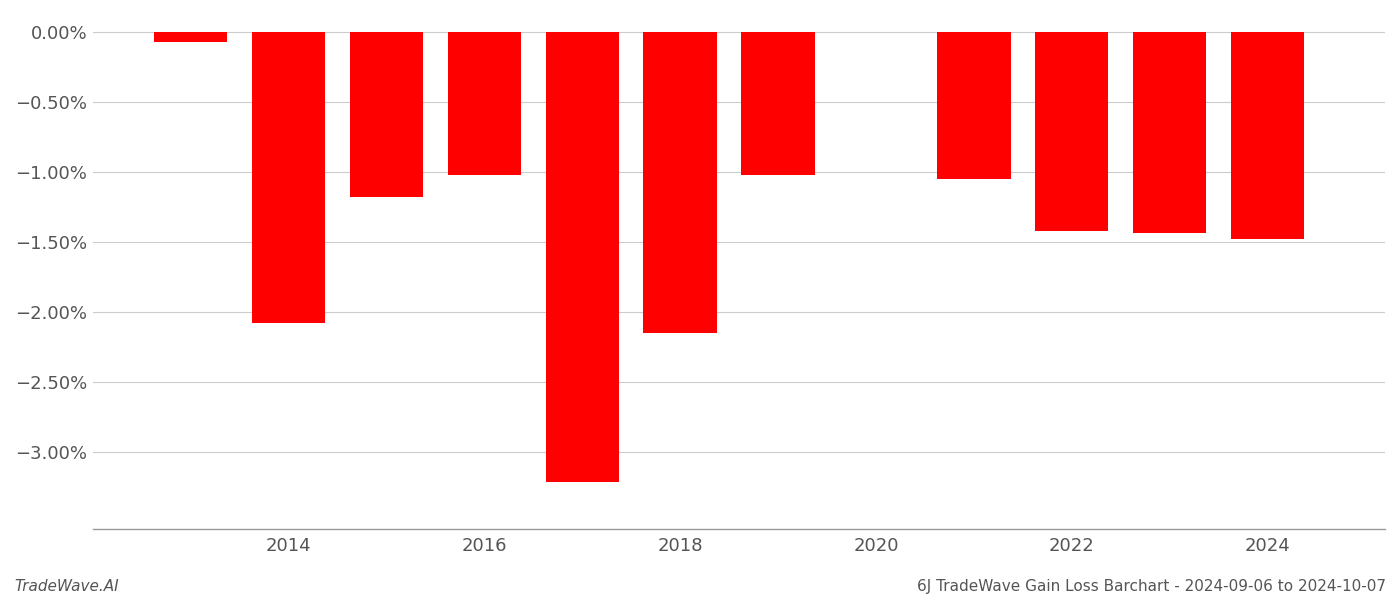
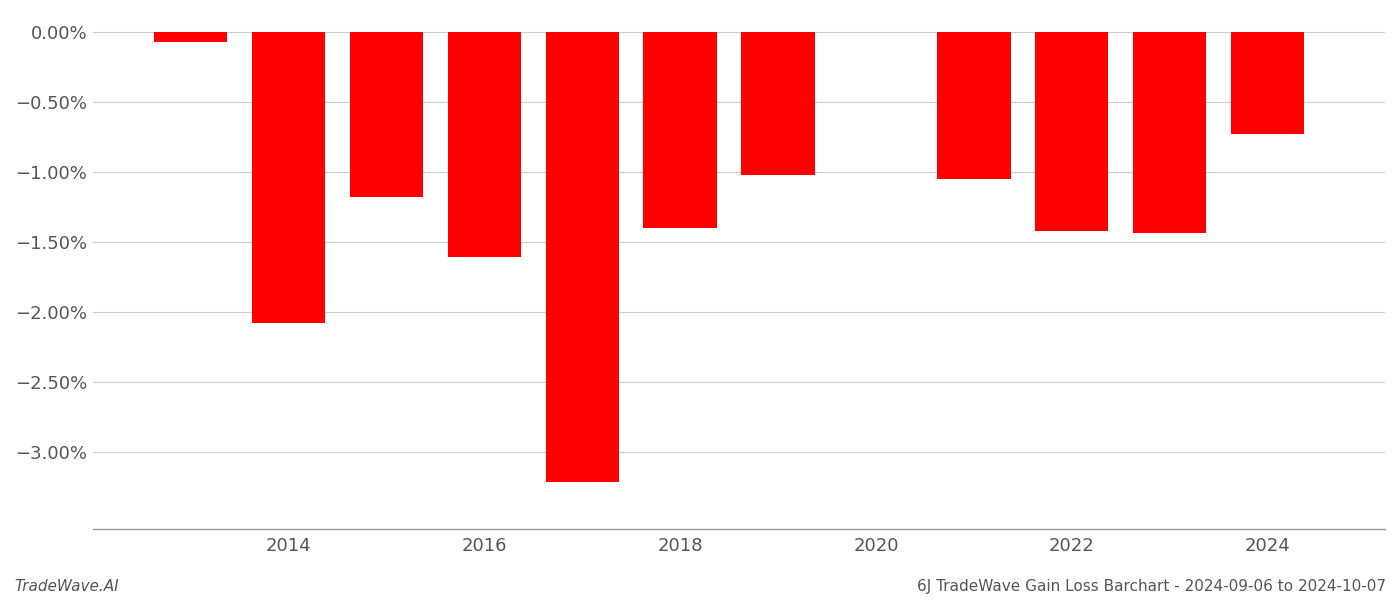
2016: -1.02% -> -1.61%
2018: -2.15% -> -1.40%
2024: -1.48% -> -0.73%
